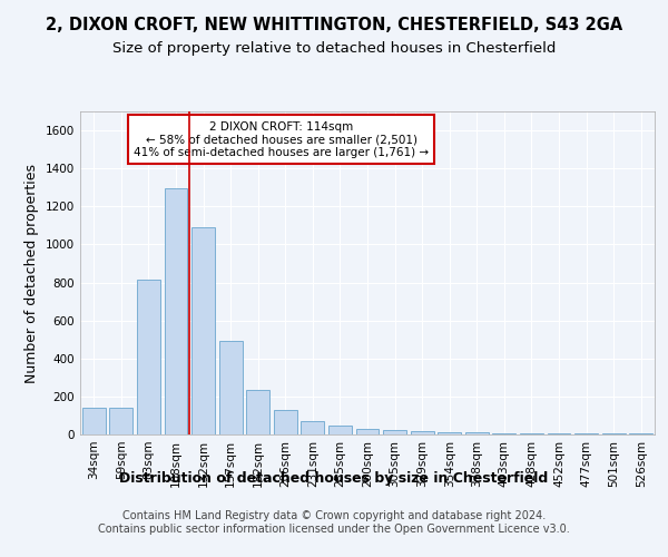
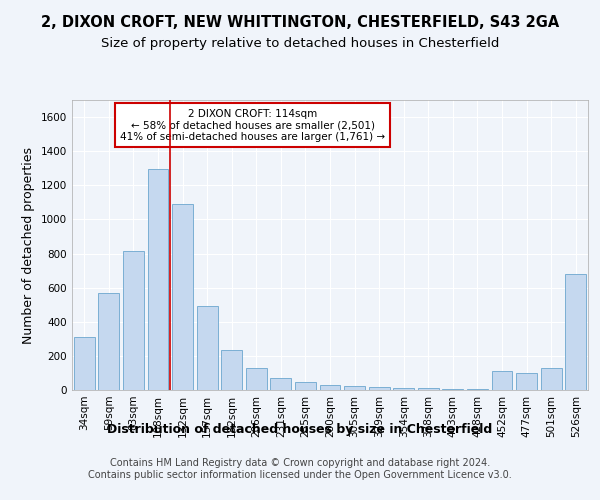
34sqm: 140 -> 310
59sqm: 140 -> 570
452sqm: 10 -> 110
477sqm: 0 -> 100
501sqm: 0 -> 130
526sqm: 0 -> 680
